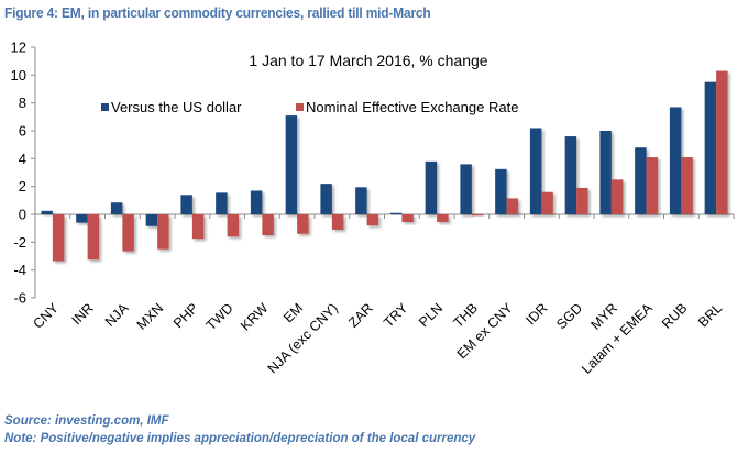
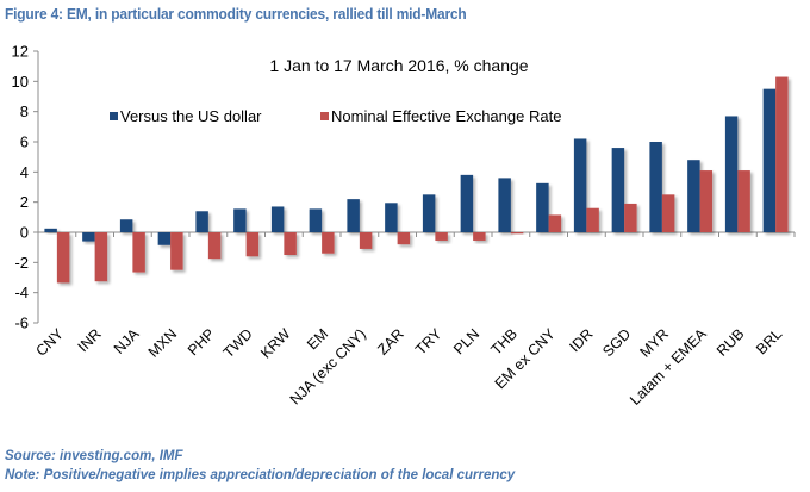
Versus the US dollar/EM: 7.1 -> 1.6
Versus the US dollar/TRY: 0.1 -> 2.5
